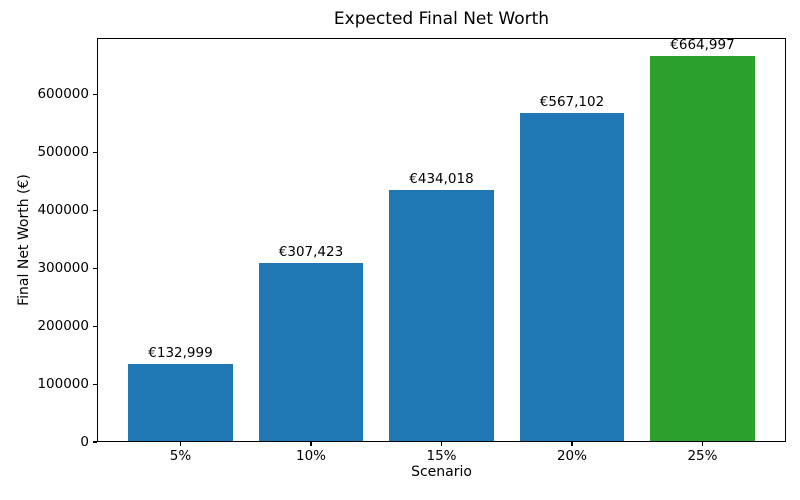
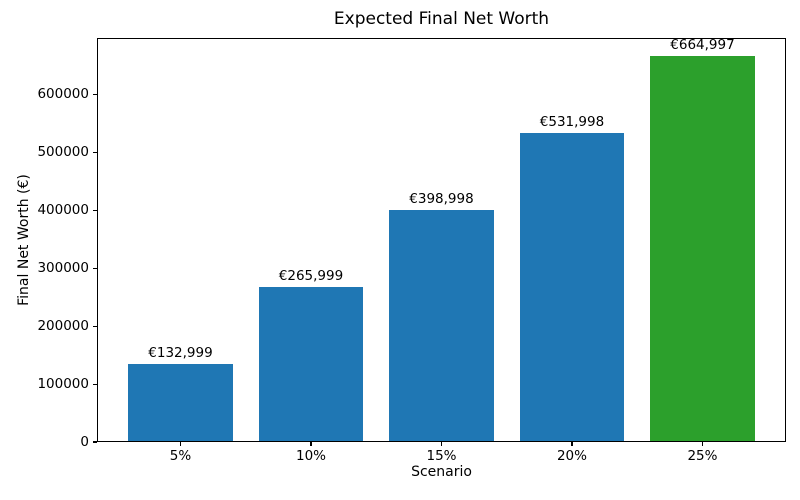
10%: €307,423 -> €265,999
15%: €434,018 -> €398,998
20%: €567,102 -> €531,998
